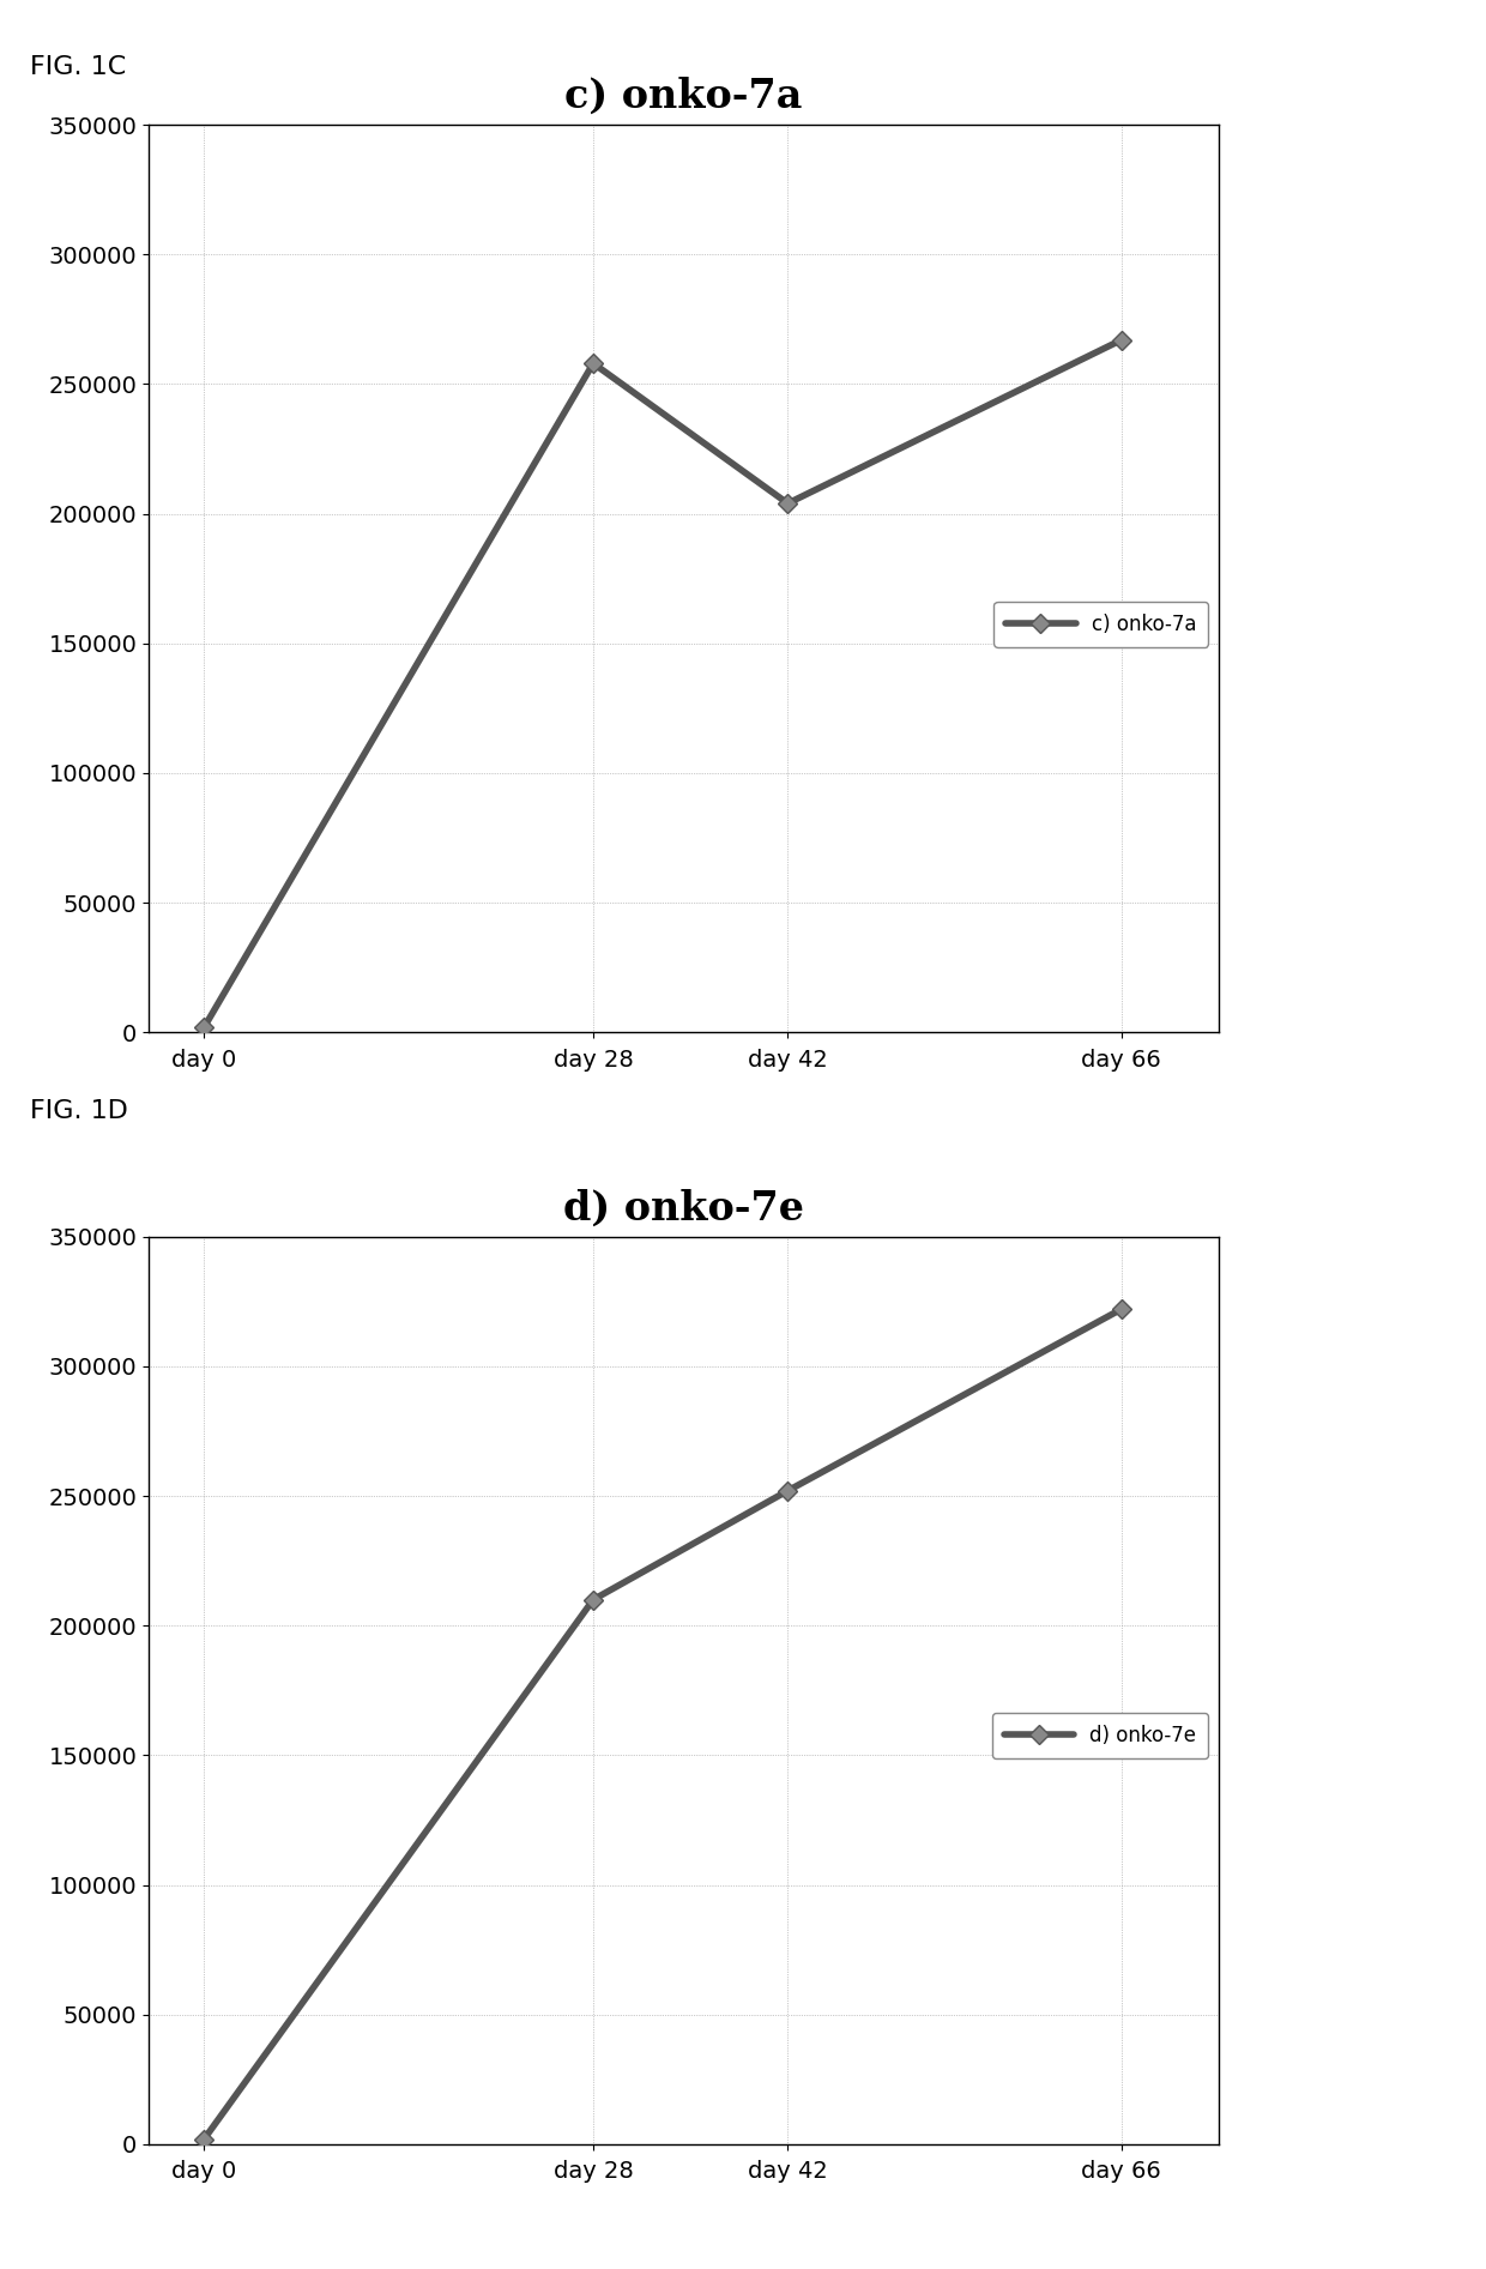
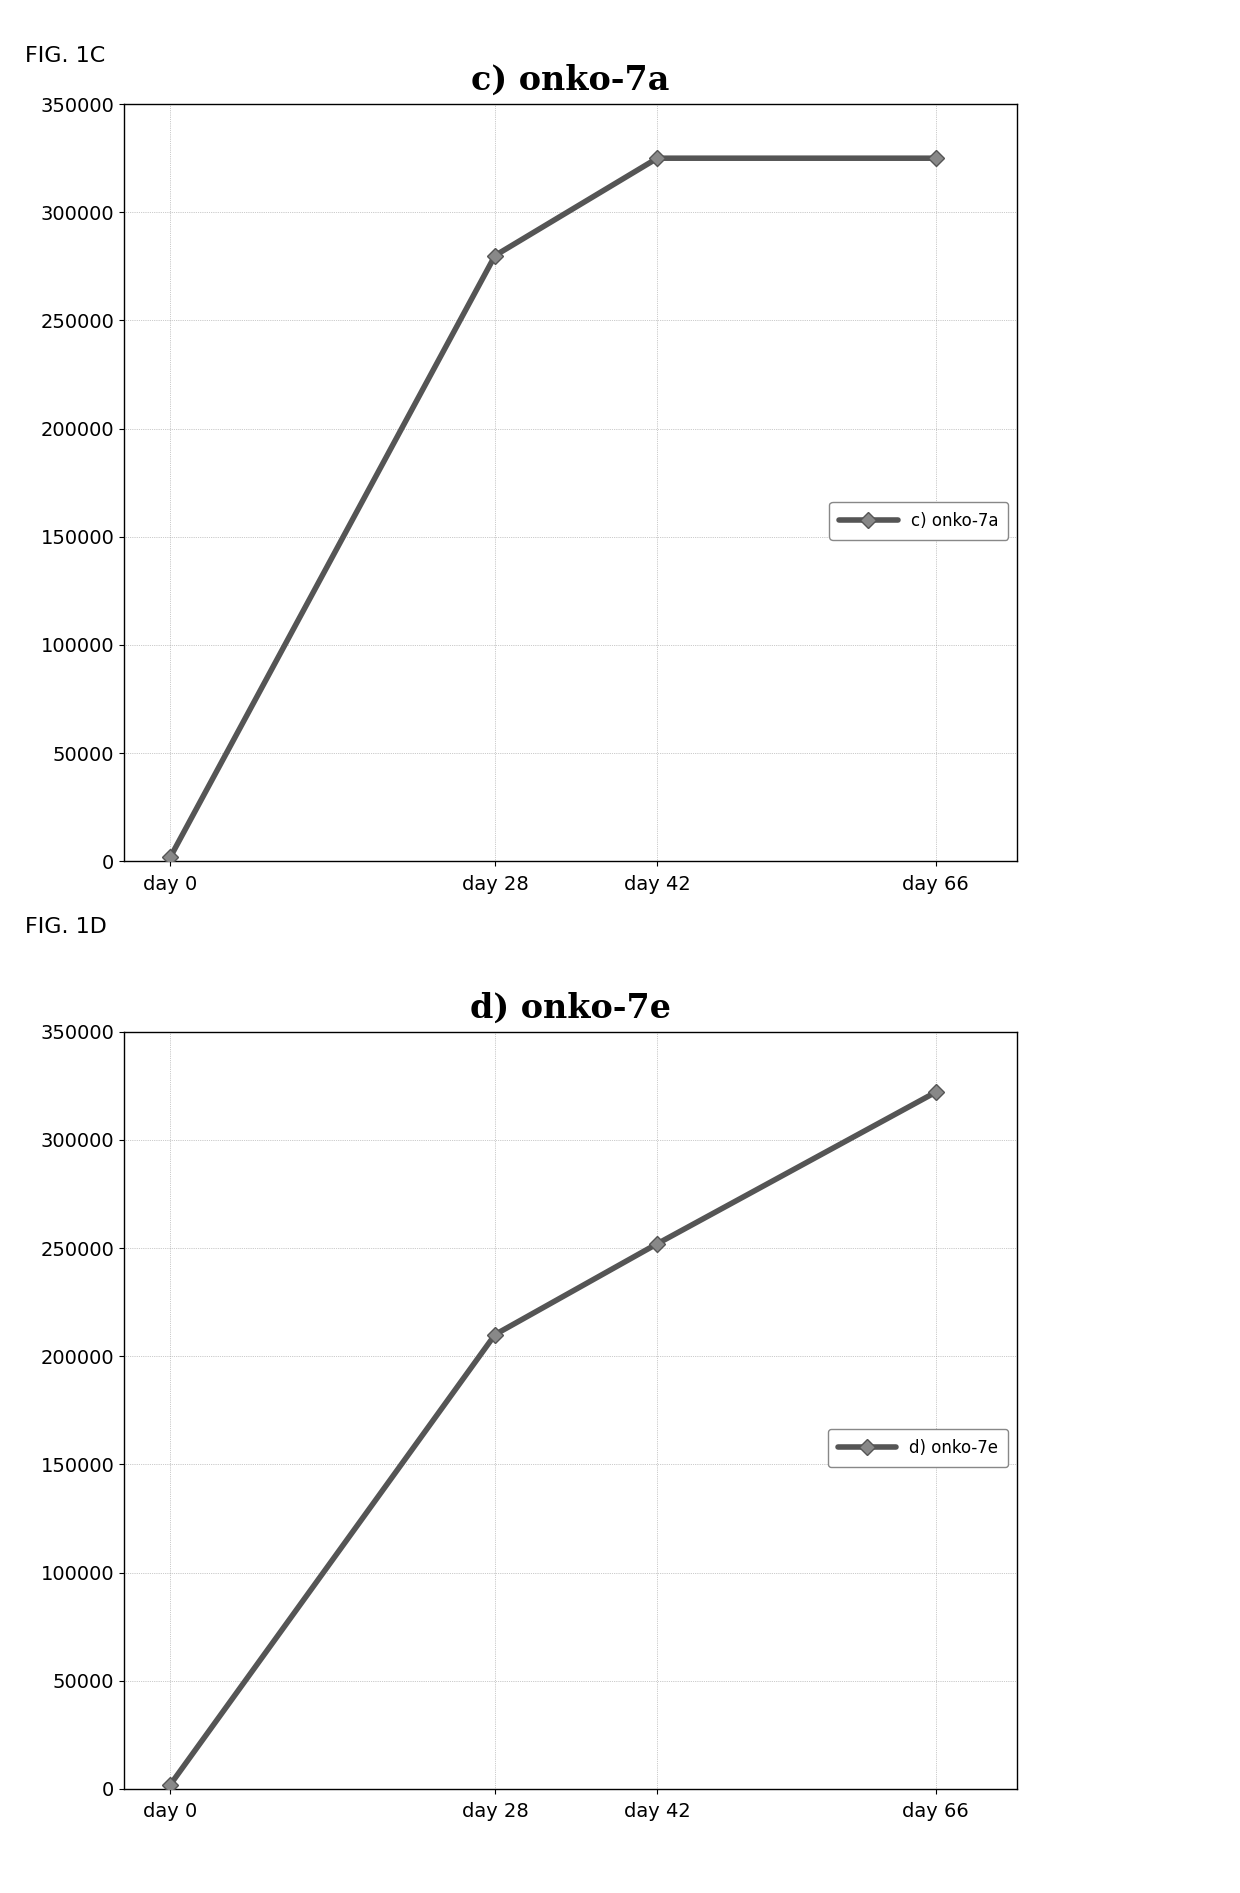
c) onko-7a/day 28: 258000 -> 280000
c) onko-7a/day 42: 204000 -> 325000
c) onko-7a/day 66: 267000 -> 325000
